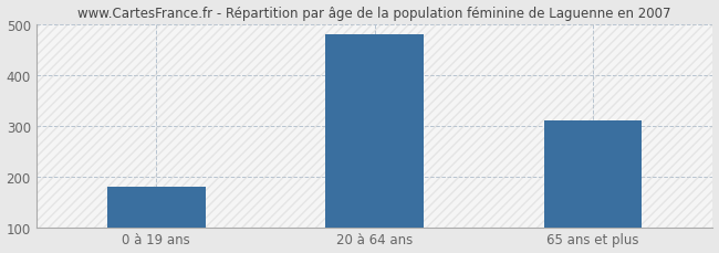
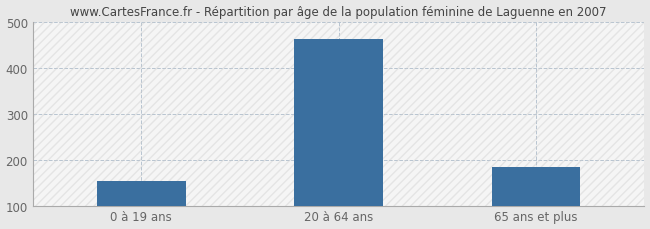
0 à 19 ans: 180 -> 153
20 à 64 ans: 480 -> 462
65 ans et plus: 310 -> 184
